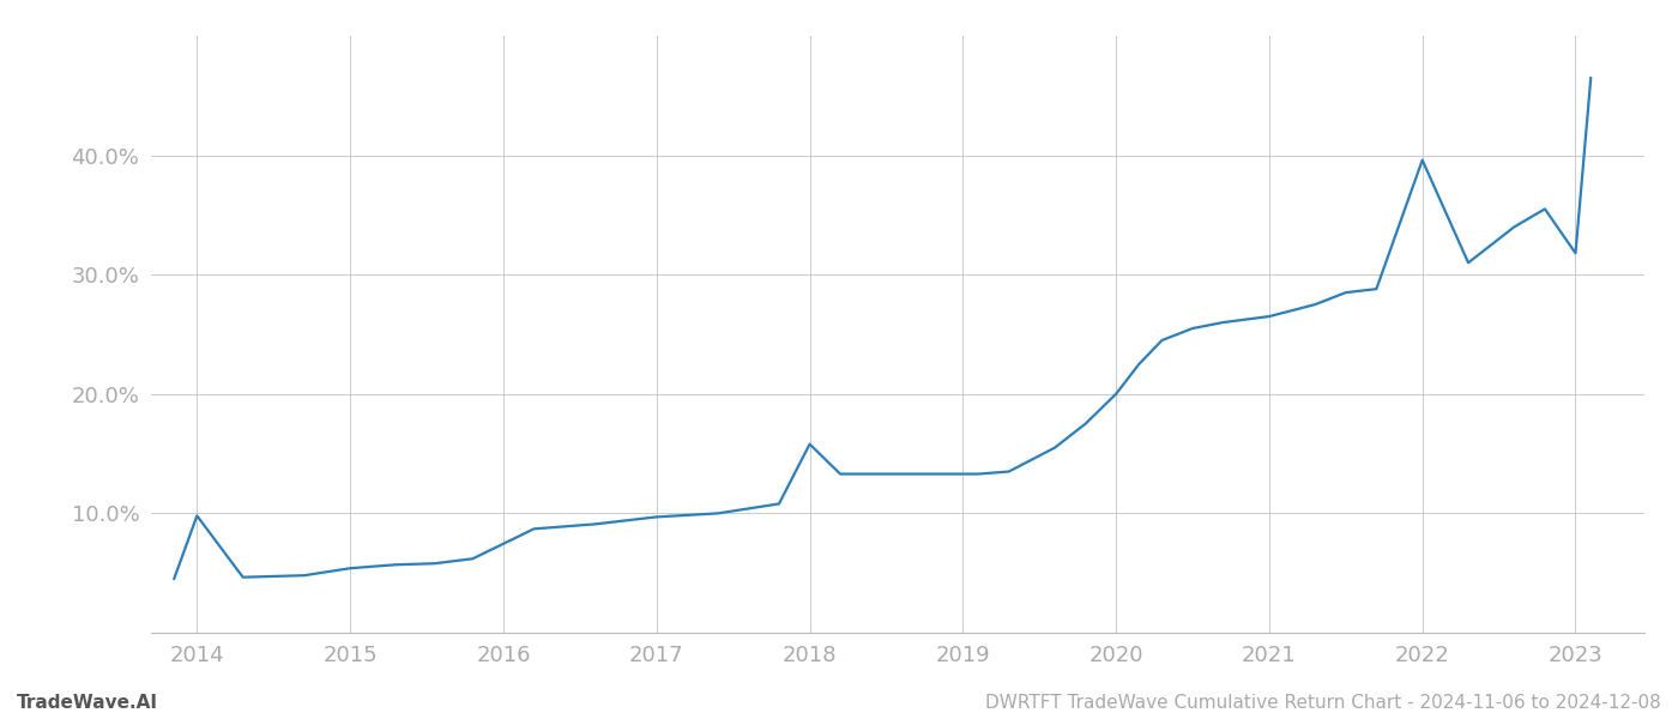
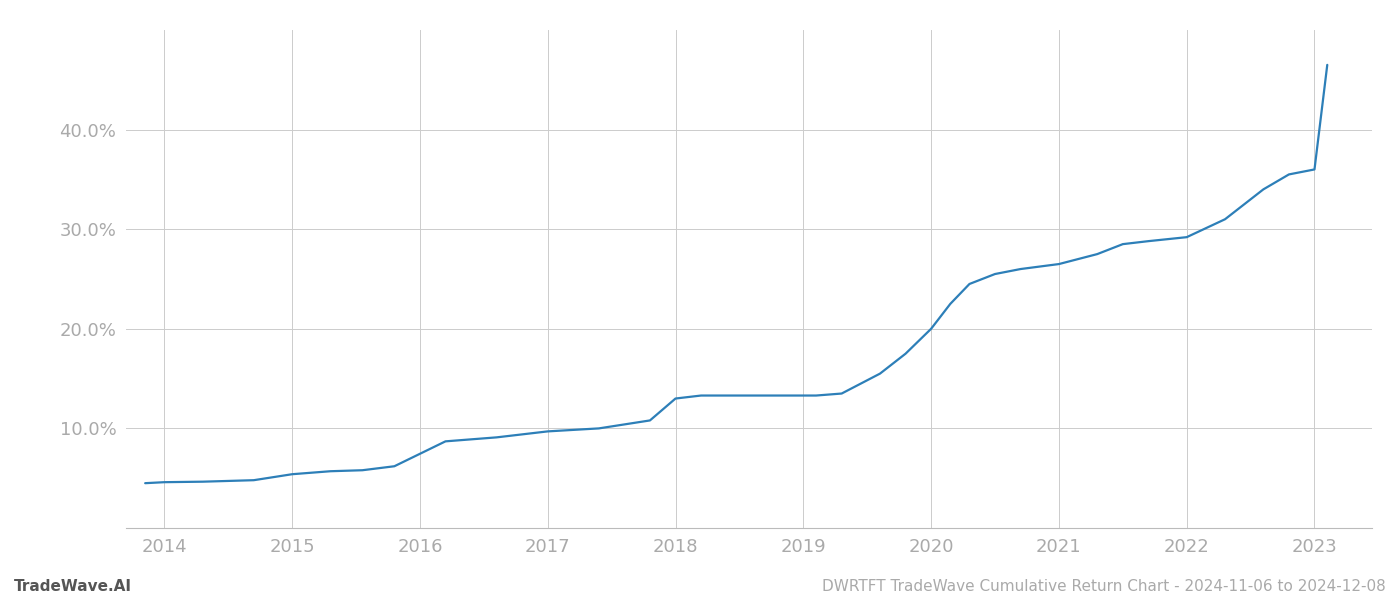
2014: 9.8% -> 4.6%
2018: 15.8% -> 13.0%
2022: 39.6% -> 29.2%
2023: 31.8% -> 36.0%
